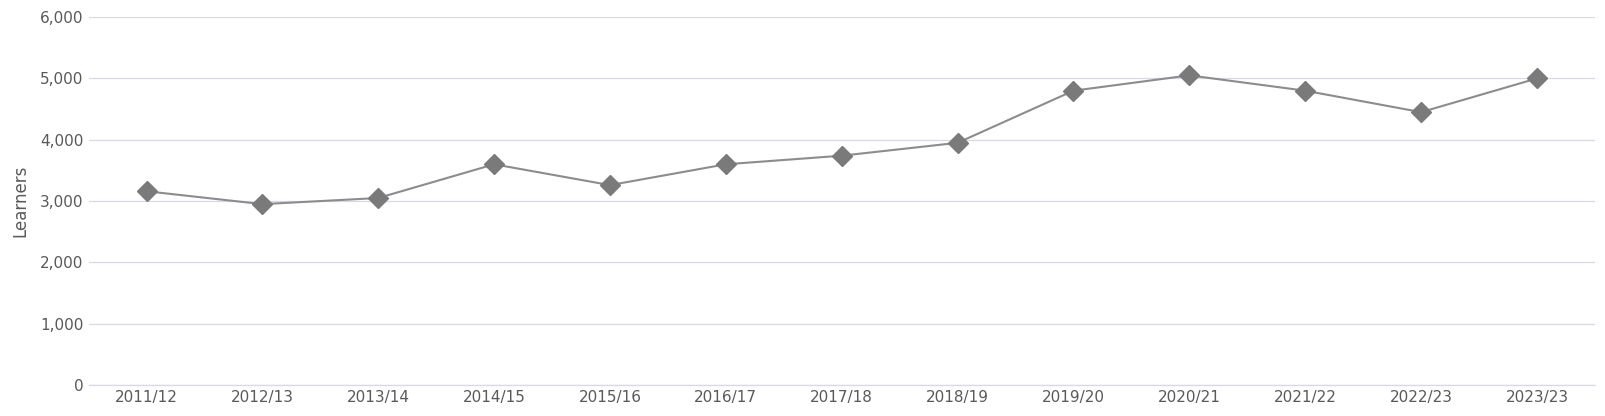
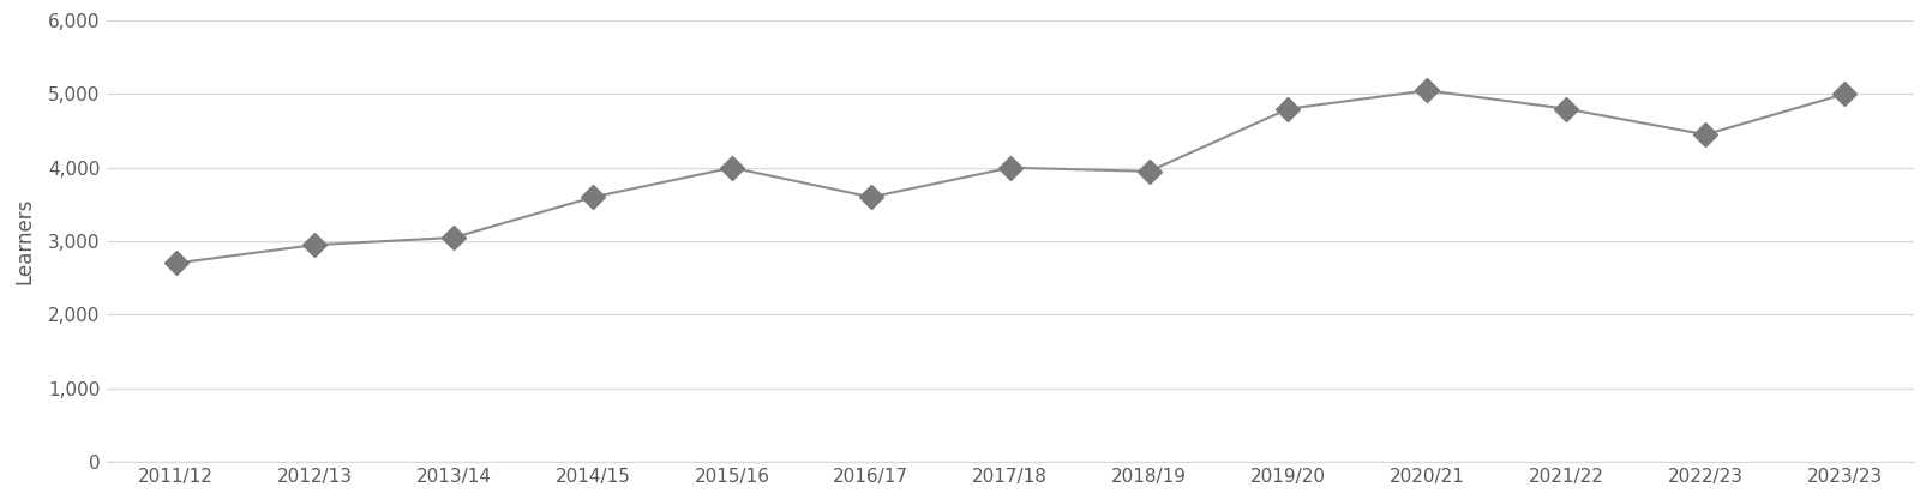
2011/12: 3,160 -> 2,700
2015/16: 3,260 -> 4,000
2017/18: 3,740 -> 4,000
